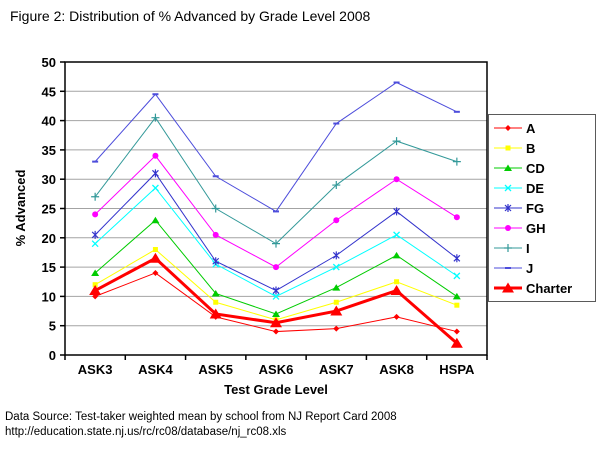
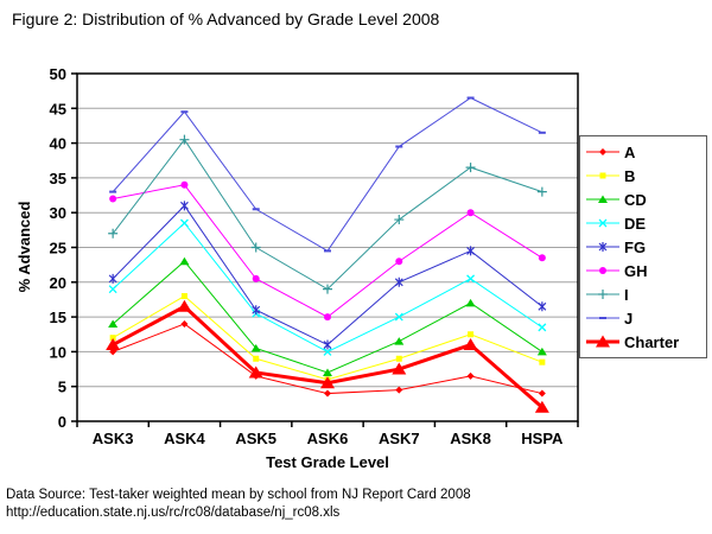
GH/ASK3: 24 -> 32
FG/ASK7: 17 -> 20
